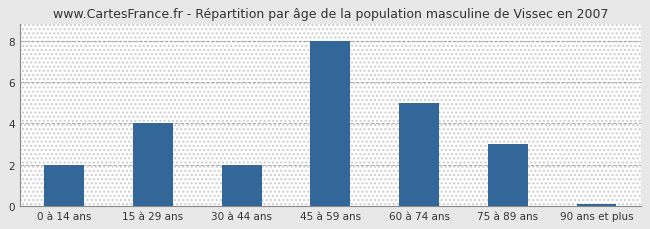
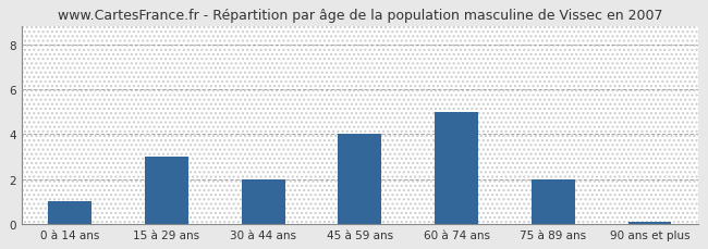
0 à 14 ans: 2.0 -> 1.0
15 à 29 ans: 4.0 -> 3.0
45 à 59 ans: 8.0 -> 4.0
75 à 89 ans: 3.0 -> 2.0
